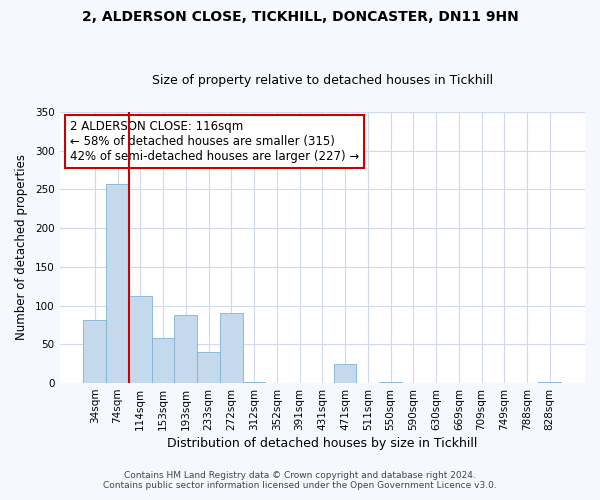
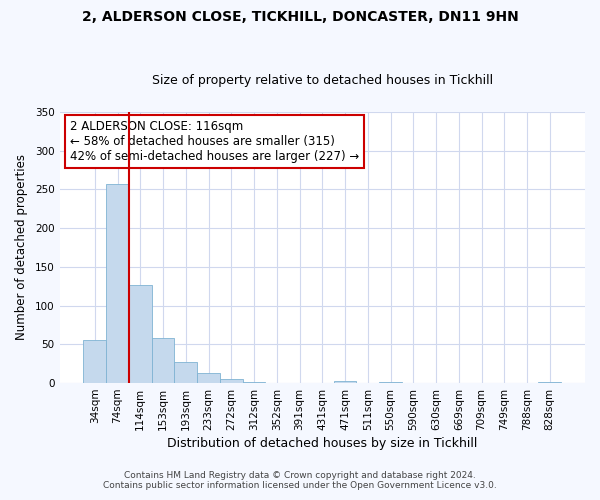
34sqm: 82 -> 55
114sqm: 112 -> 127
193sqm: 88 -> 27
233sqm: 40 -> 13
272sqm: 90 -> 5
471sqm: 24 -> 3
